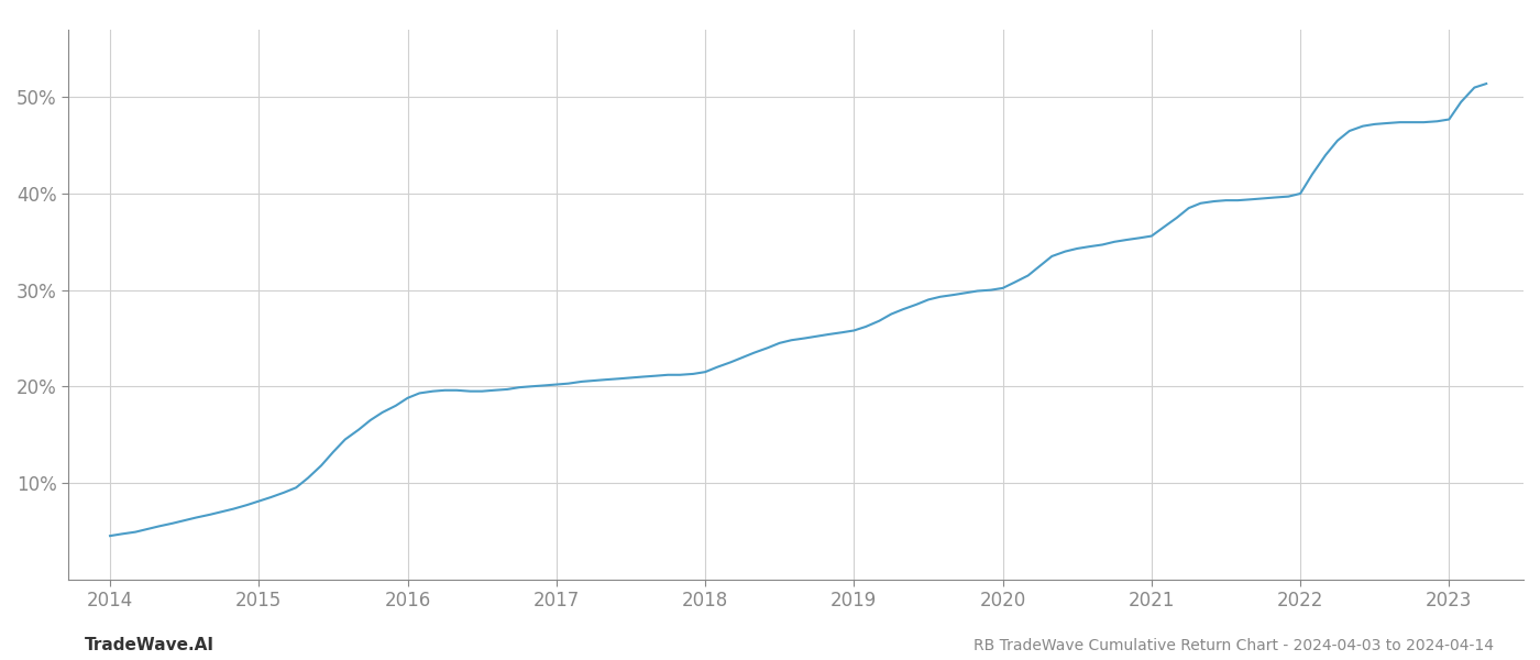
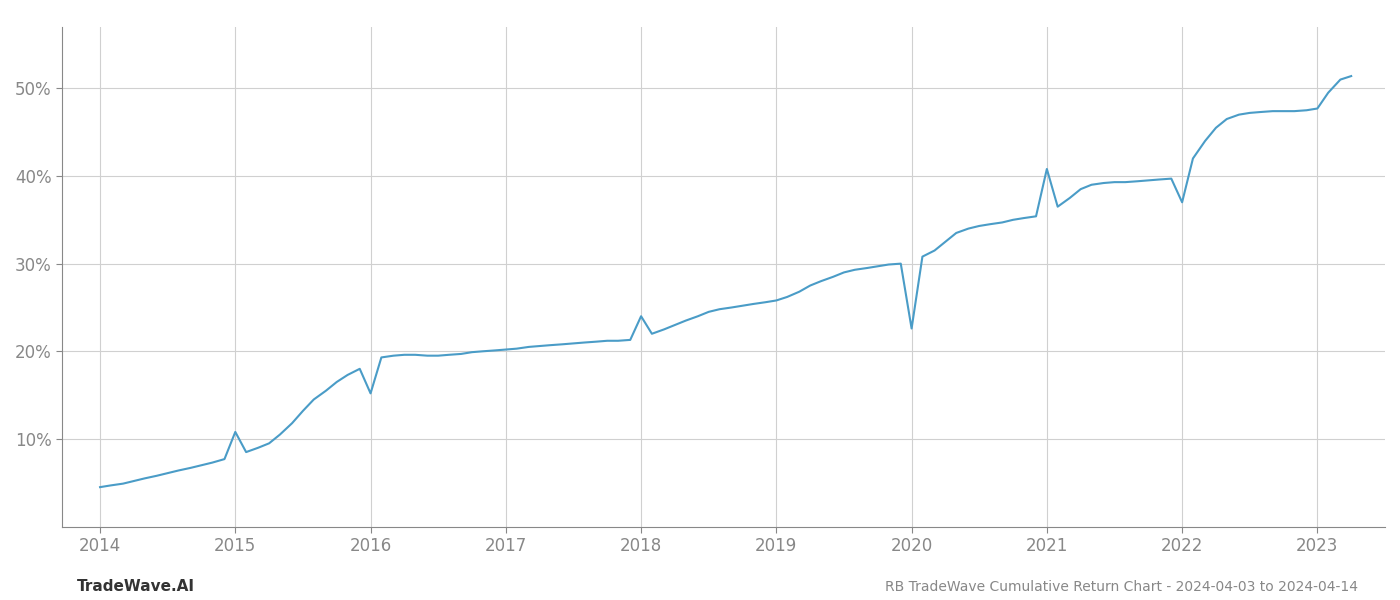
2015: 8.1% -> 10.8%
2016: 18.8% -> 15.2%
2018: 21.5% -> 24.0%
2020: 30.2% -> 22.6%
2021: 35.6% -> 40.8%
2022: 40.0% -> 37.0%
